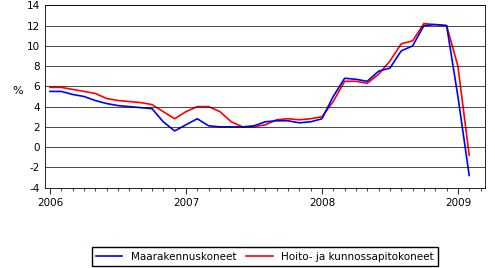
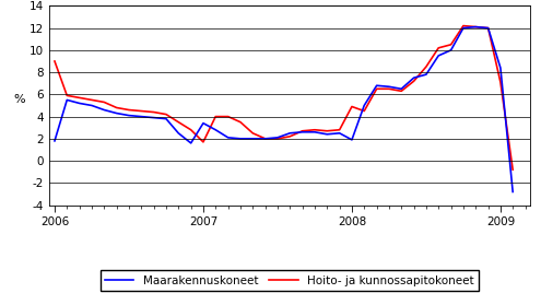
Maarakennuskoneet/2006: 5.5 -> 1.8
Hoito- ja kunnossapitokoneet/2006: 5.9 -> 9.0
Maarakennuskoneet/2007: 2.2 -> 3.4
Hoito- ja kunnossapitokoneet/2007: 3.5 -> 1.7
Maarakennuskoneet/2008: 2.8 -> 1.9
Hoito- ja kunnossapitokoneet/2008: 3.0 -> 4.9
Maarakennuskoneet/2009: 5.0 -> 8.4
Hoito- ja kunnossapitokoneet/2009: 8.0 -> 7.1
